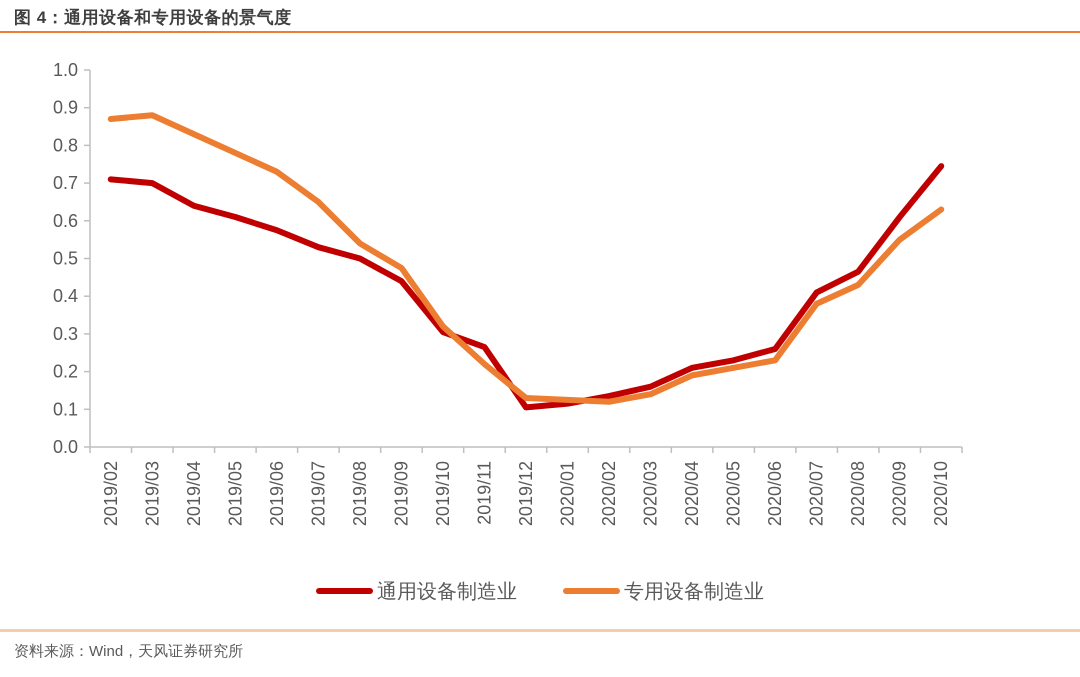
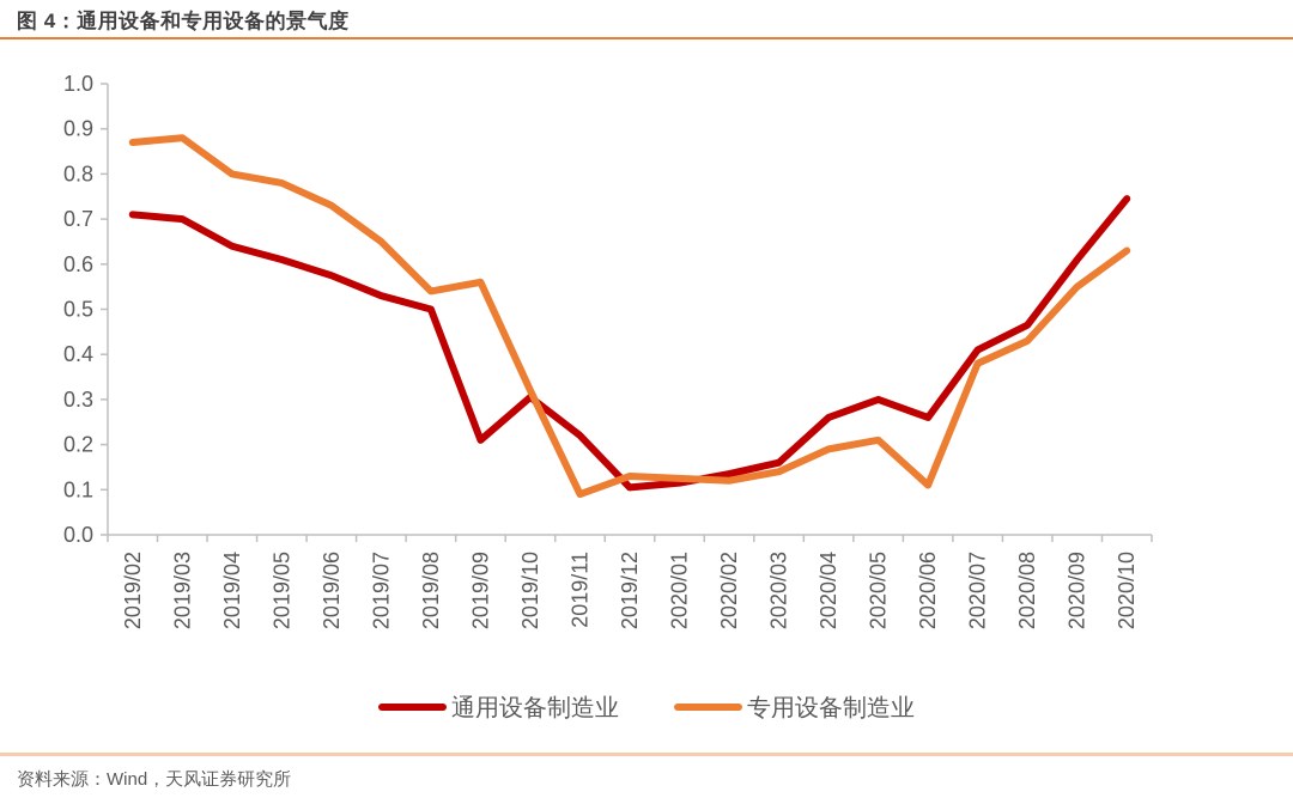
专用设备制造业/2019/04: 0.83 -> 0.80
通用设备制造业/2019/09: 0.44 -> 0.21
专用设备制造业/2019/09: 0.47 -> 0.56
通用设备制造业/2019/11: 0.27 -> 0.22
专用设备制造业/2019/11: 0.22 -> 0.09
通用设备制造业/2020/04: 0.21 -> 0.26
通用设备制造业/2020/05: 0.23 -> 0.30
专用设备制造业/2020/06: 0.23 -> 0.11
